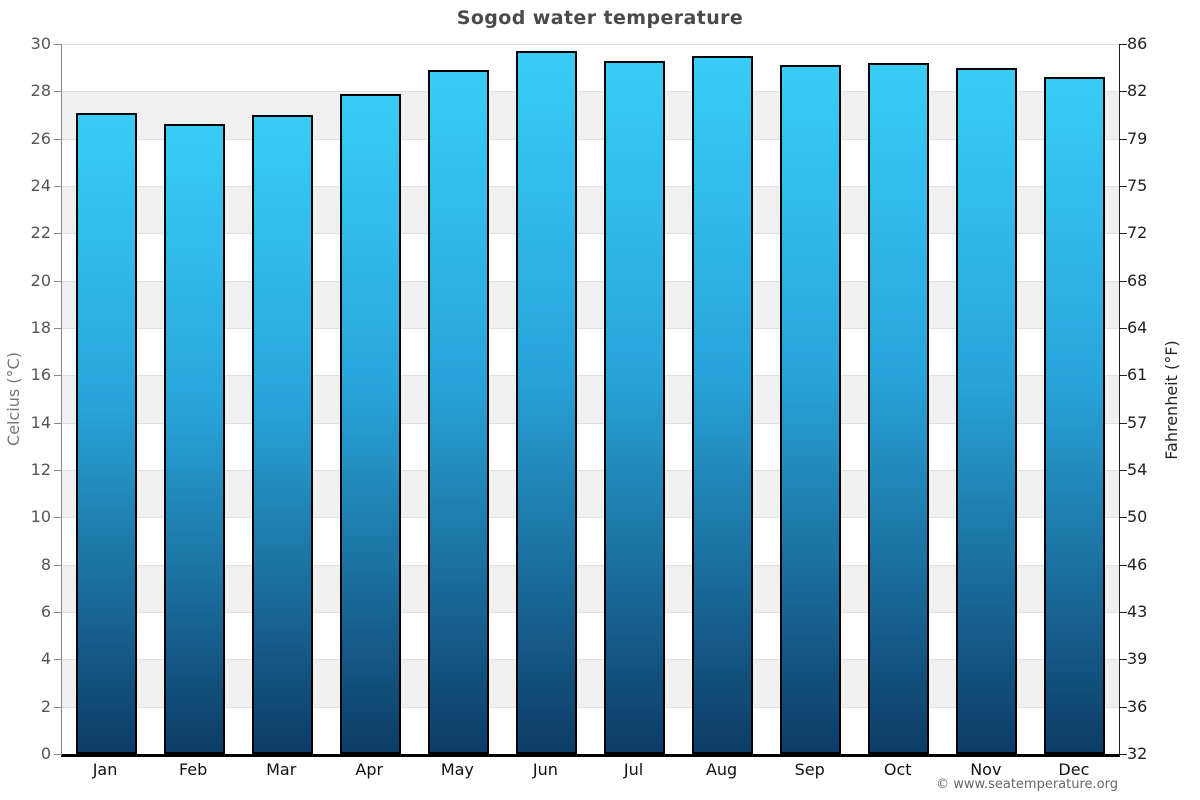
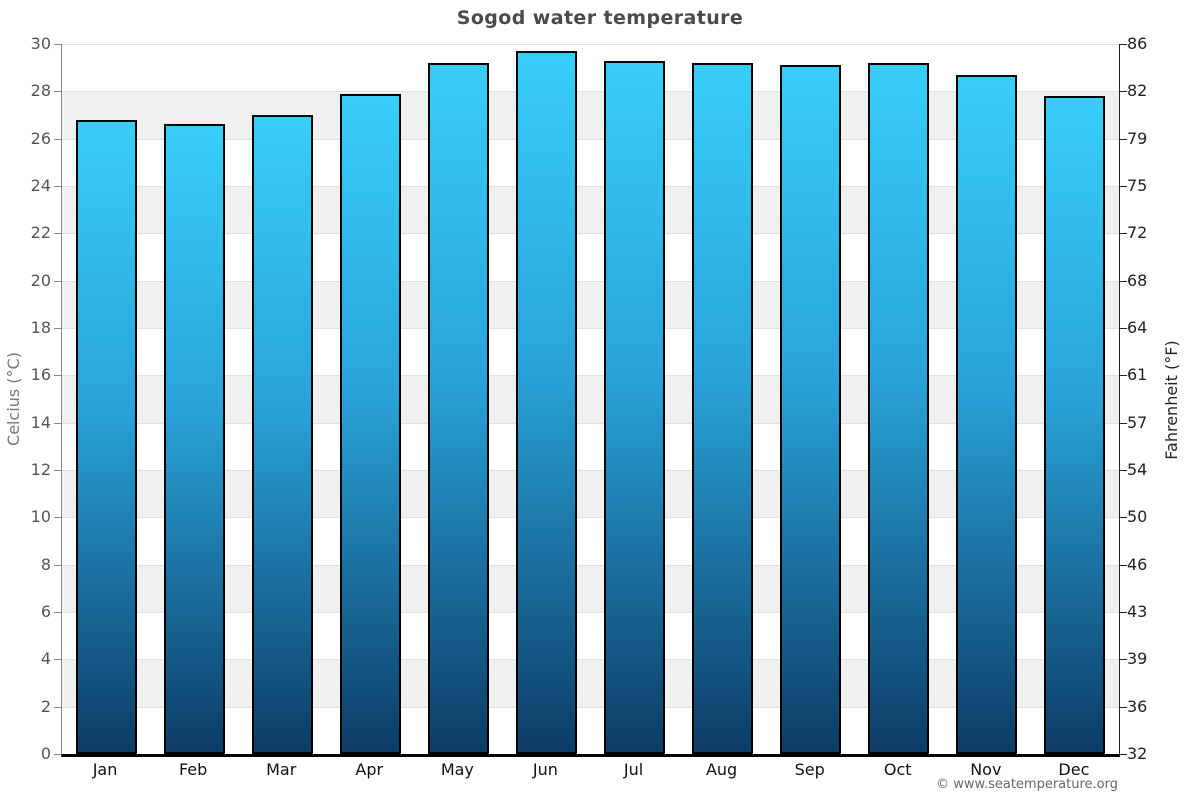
Jan: 27.1 -> 26.8
May: 28.9 -> 29.2
Aug: 29.5 -> 29.2
Nov: 29.0 -> 28.7
Dec: 28.6 -> 27.8
